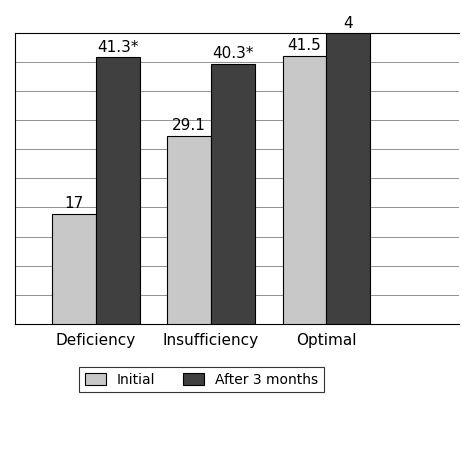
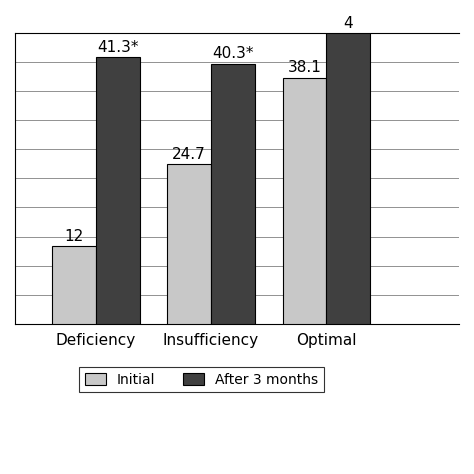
Initial/Deficiency: 17 -> 12
Initial/Insufficiency: 29.1 -> 24.7
Initial/Optimal: 41.5 -> 38.1
